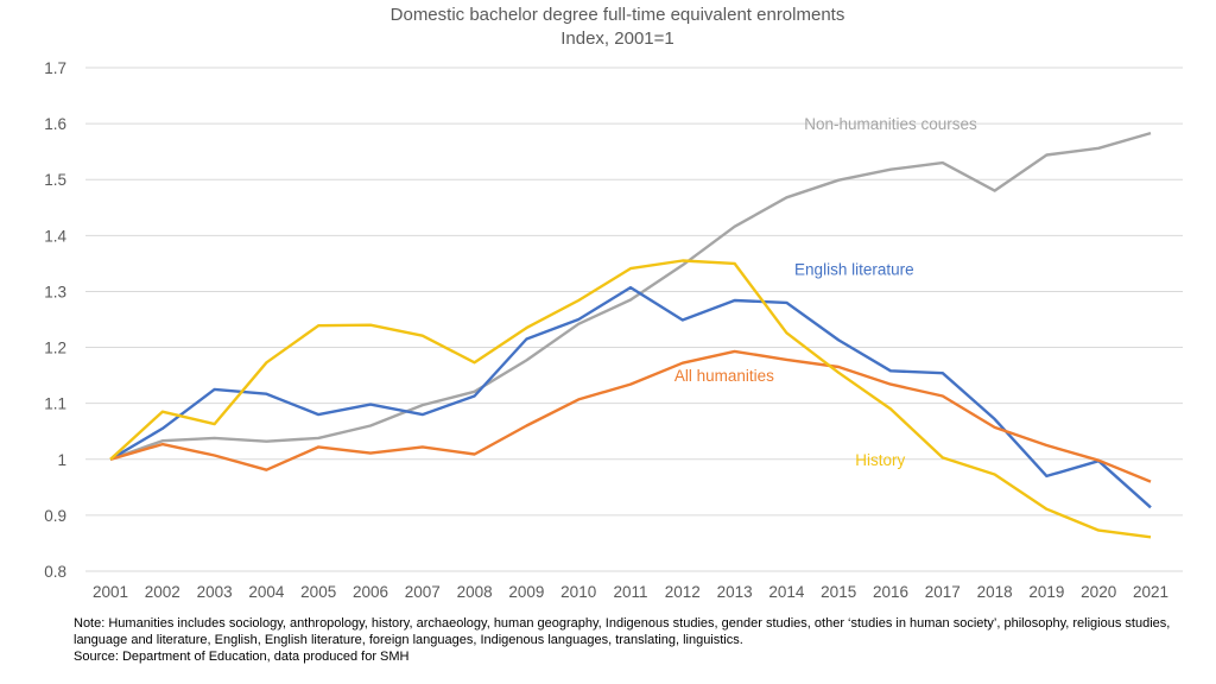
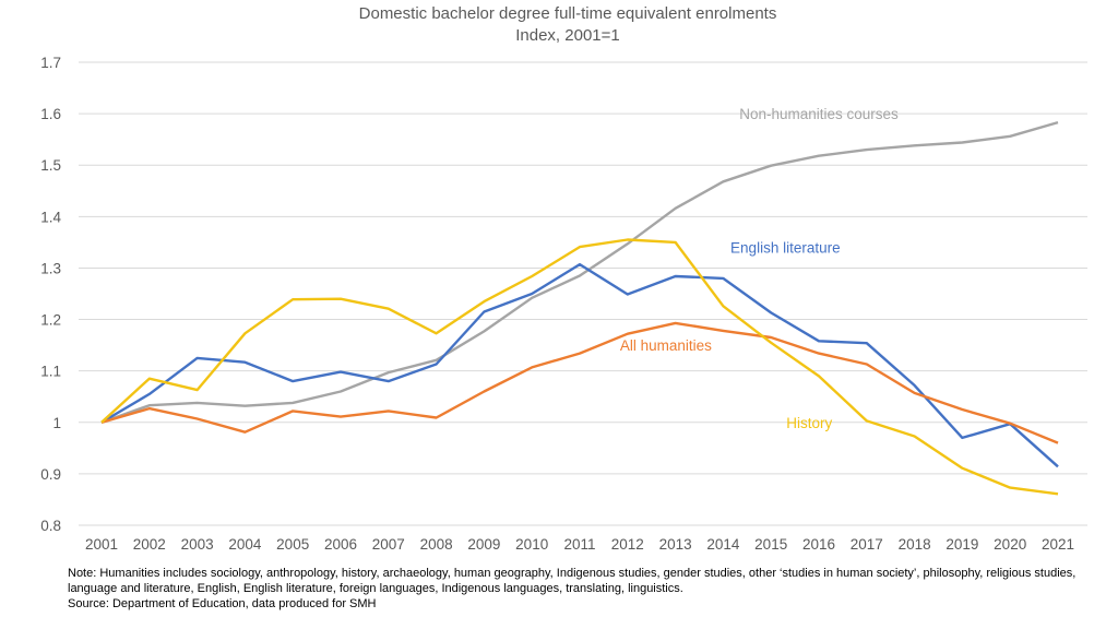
Non-humanities courses/2018: 1.48 -> 1.54
